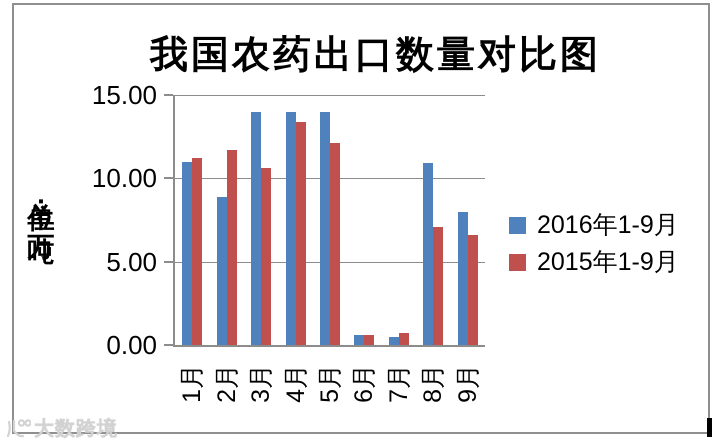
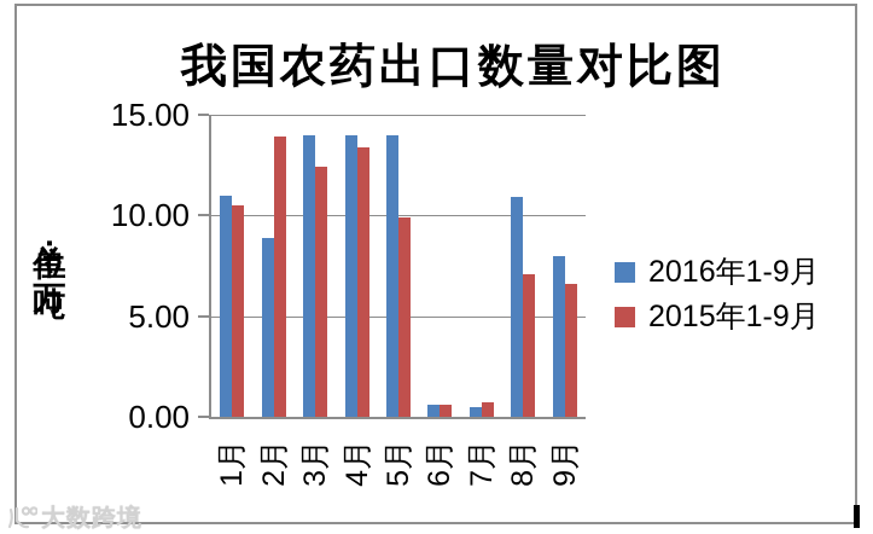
2015年1-9月/1月: 11.2 -> 10.5
2015年1-9月/2月: 11.7 -> 13.9
2015年1-9月/3月: 10.6 -> 12.4
2015年1-9月/5月: 12.1 -> 9.9
